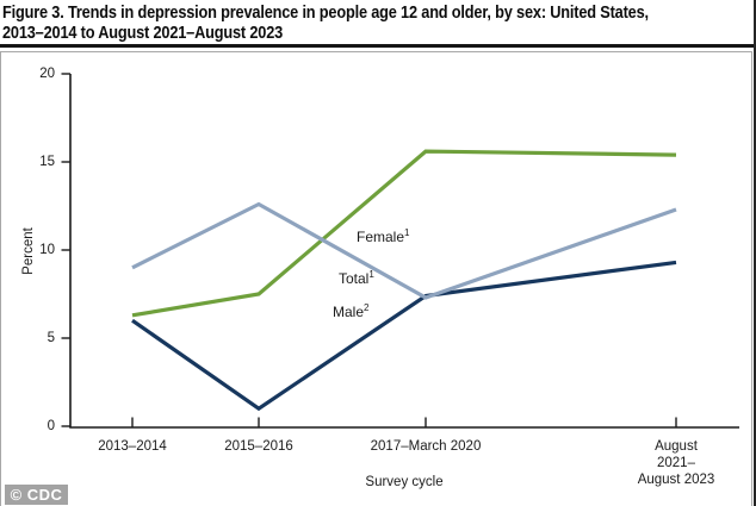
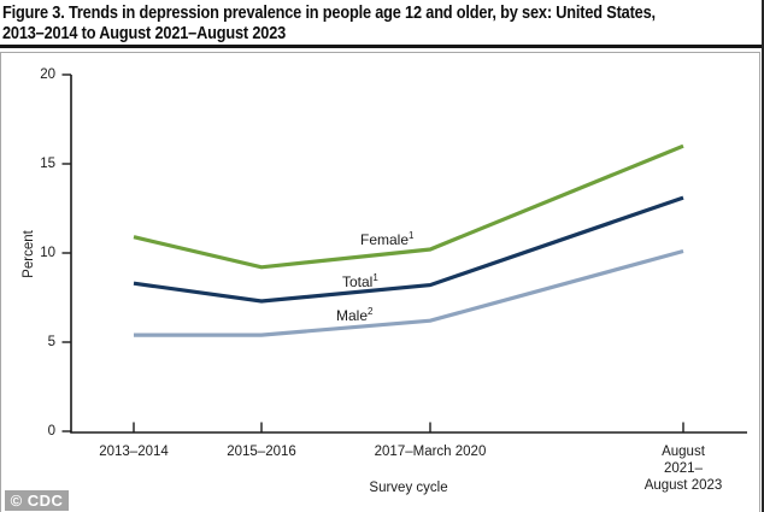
Female/2013–2014: 6.3 -> 10.9
Total/2013–2014: 6.0 -> 8.3
Male/2013–2014: 9.0 -> 5.4
Female/2015–2016: 7.5 -> 9.2
Total/2015–2016: 1.0 -> 7.3
Male/2015–2016: 12.6 -> 5.4
Female/2017–March 2020: 15.6 -> 10.2
Total/2017–March 2020: 7.4 -> 8.2
Male/2017–March 2020: 7.3 -> 6.2
Female/August 2021–August 2023: 15.4 -> 16.0
Total/August 2021–August 2023: 9.3 -> 13.1
Male/August 2021–August 2023: 12.3 -> 10.1
